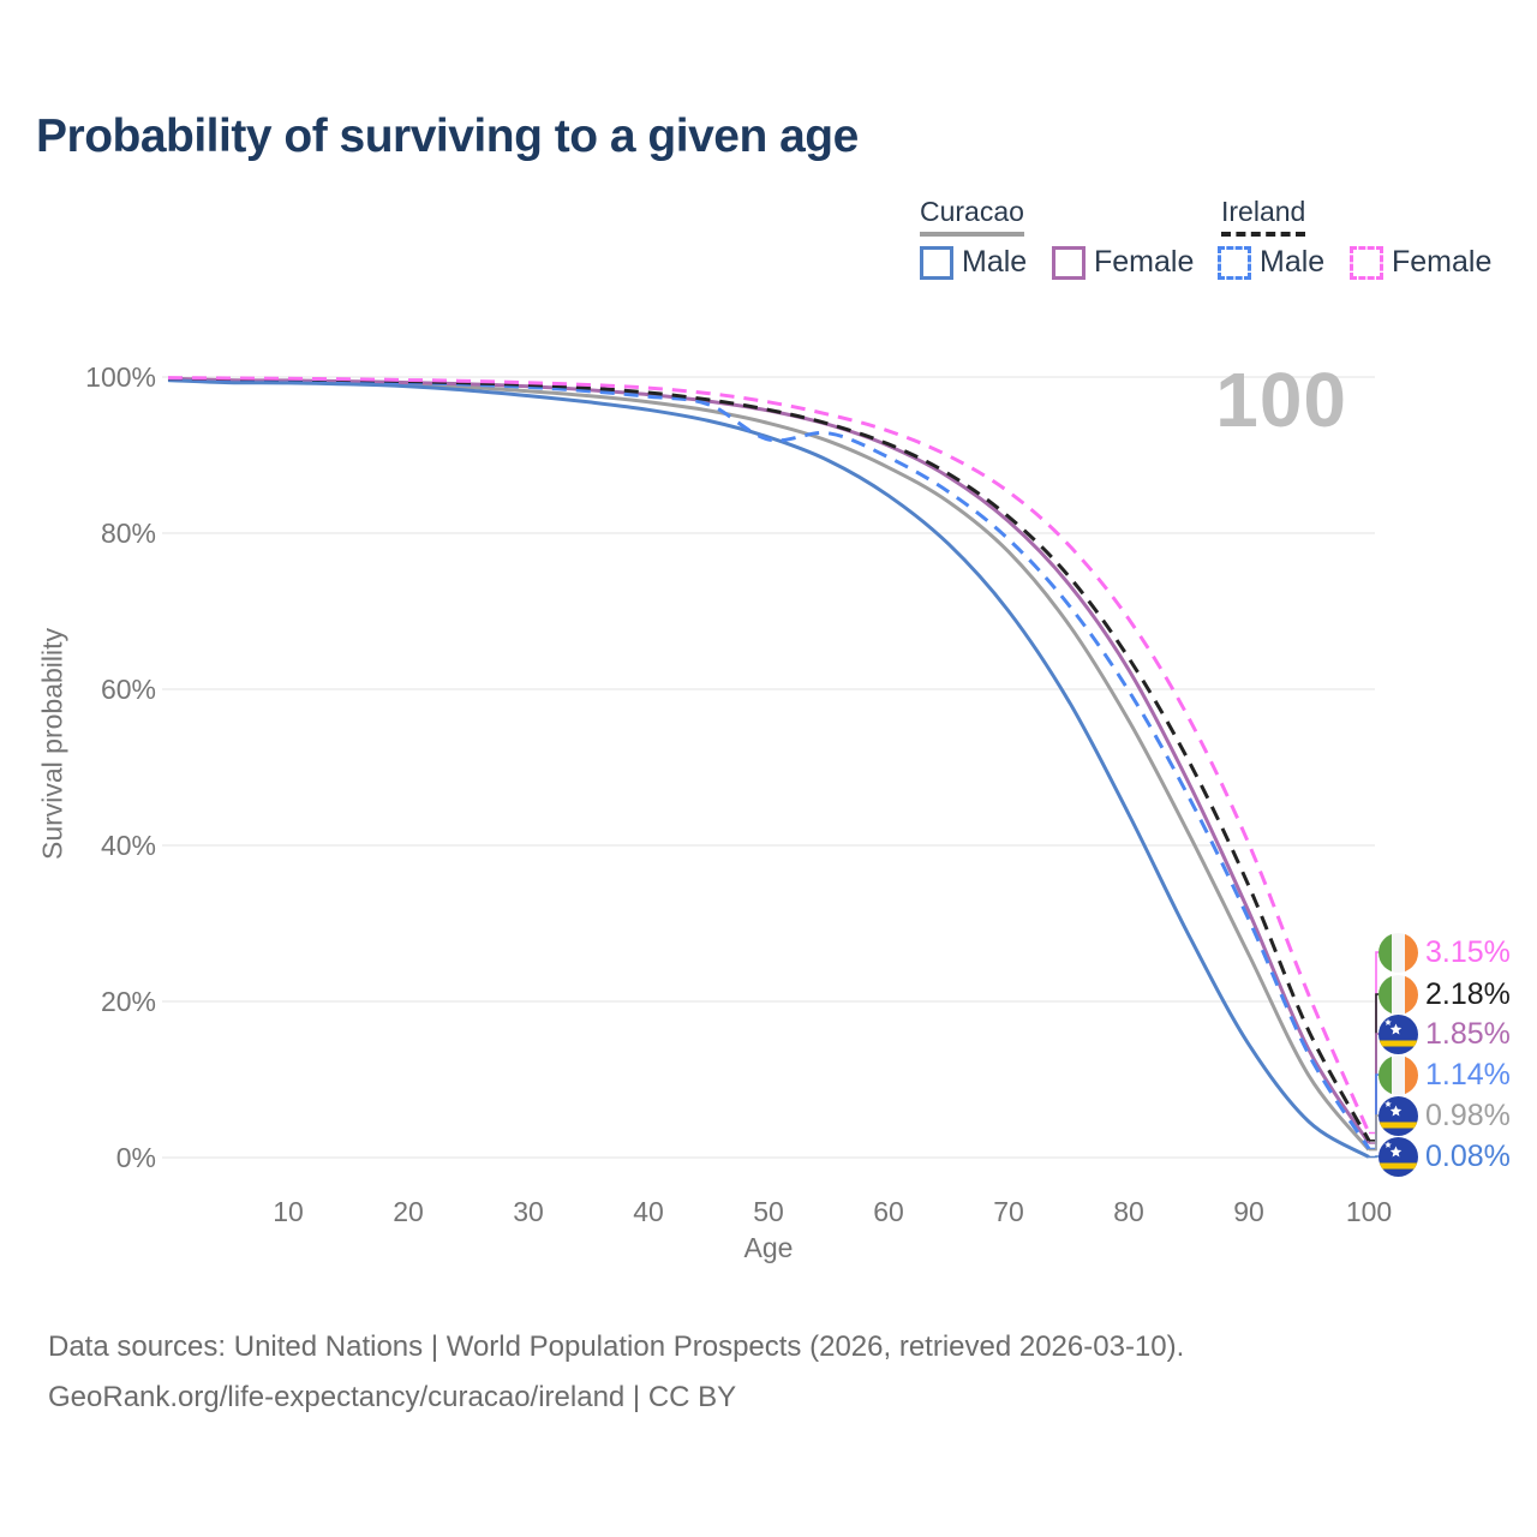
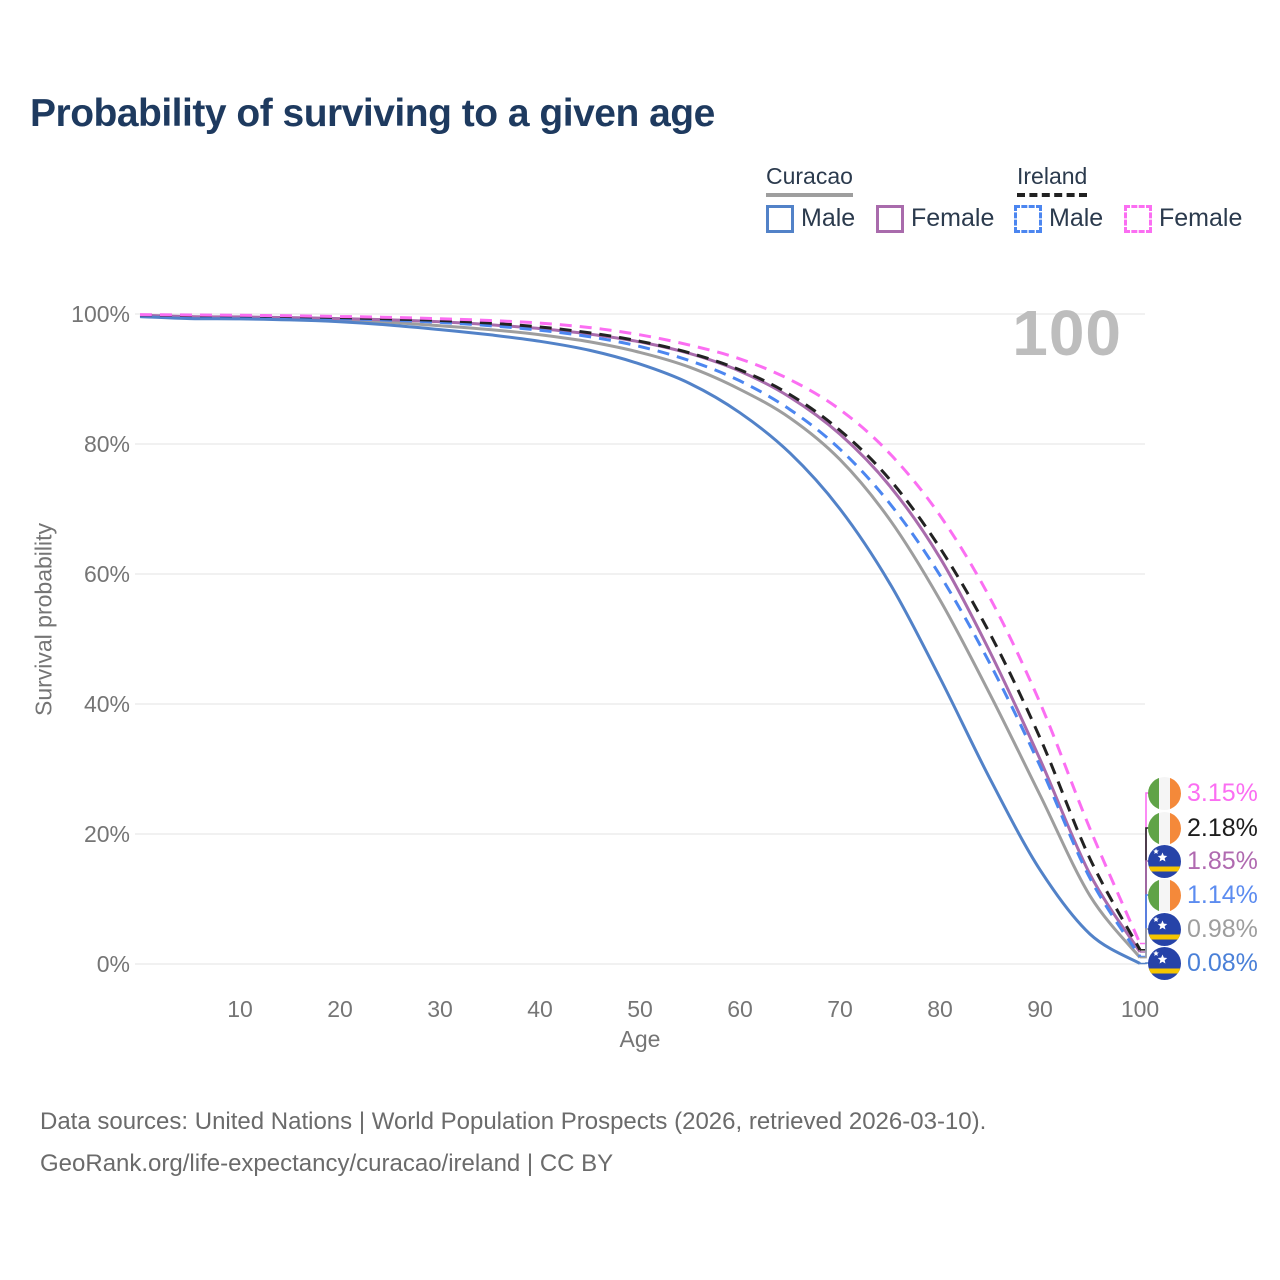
Ireland Male/50: 92% -> 95%
